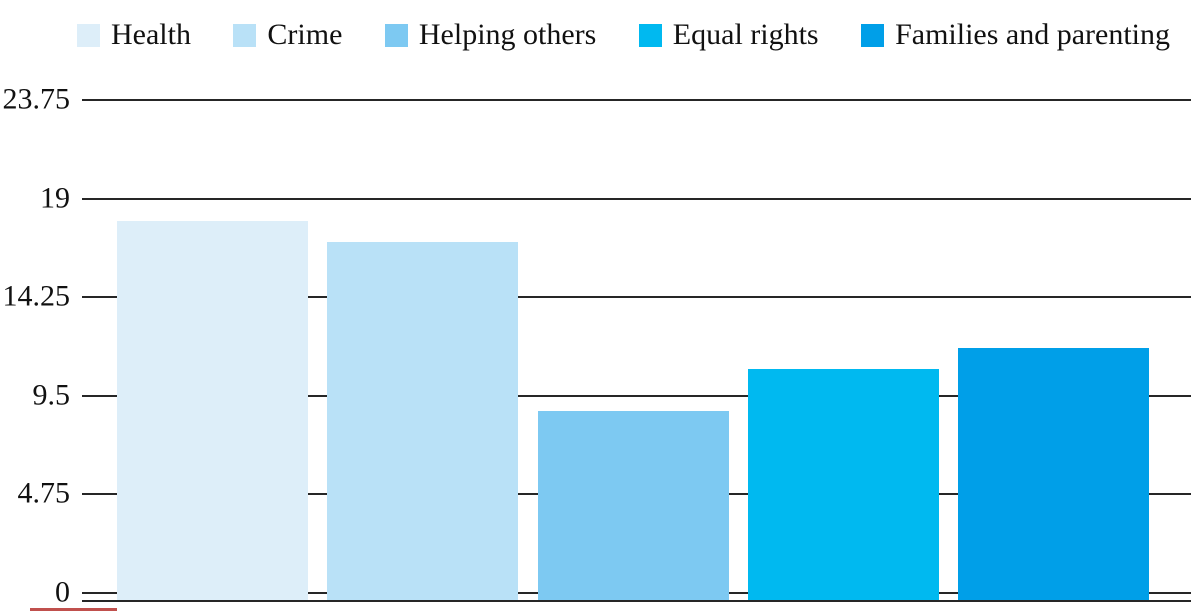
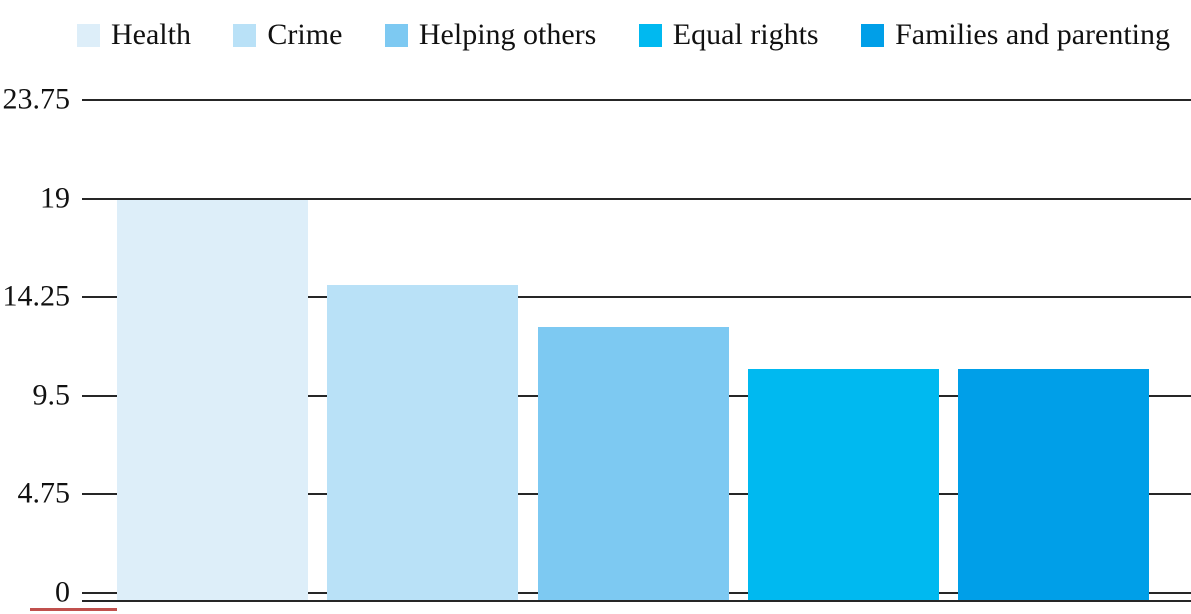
Health: 18 -> 19
Crime: 17 -> 15
Helping others: 9 -> 13
Families and parenting: 12 -> 11
